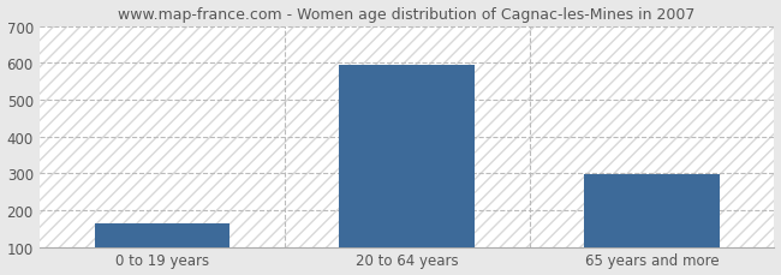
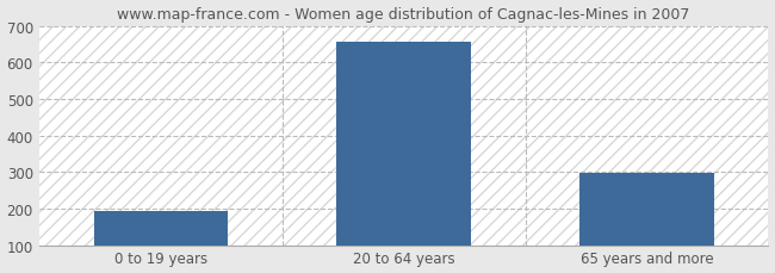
0 to 19 years: 165 -> 193
20 to 64 years: 595 -> 656
